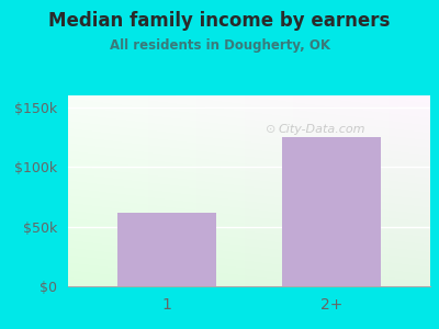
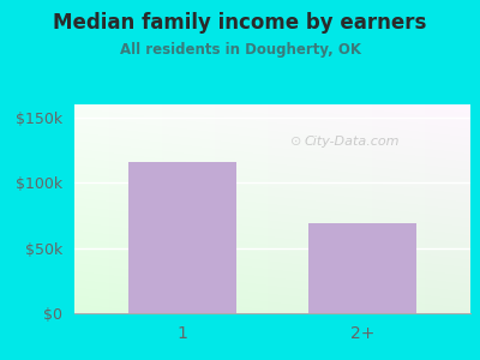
1: $62k -> $116k
2+: $125k -> $69k
